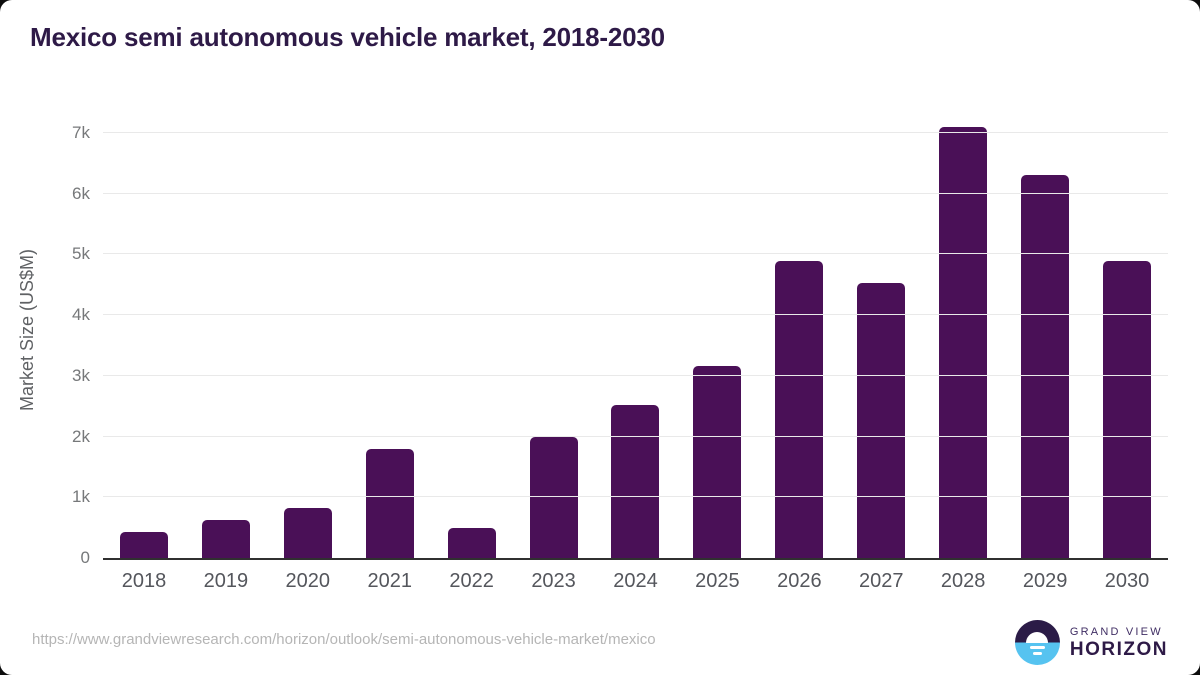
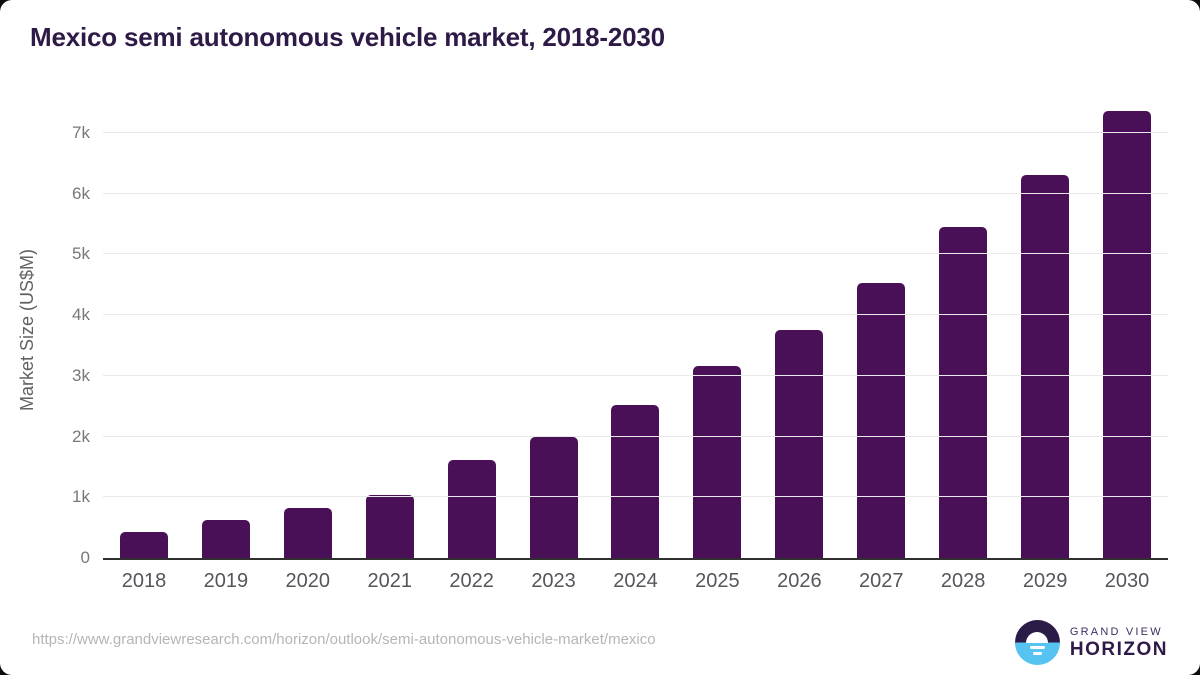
2021: 1.8k -> 1.0k
2022: 0.5k -> 1.6k
2026: 4.9k -> 3.8k
2028: 7.1k -> 5.4k
2030: 4.9k -> 7.4k
